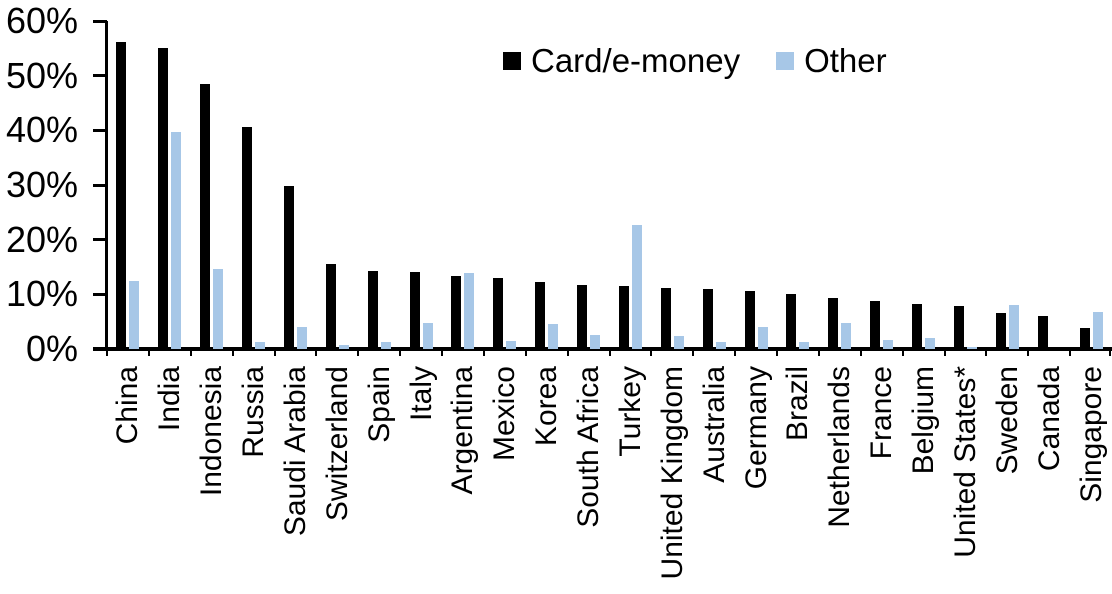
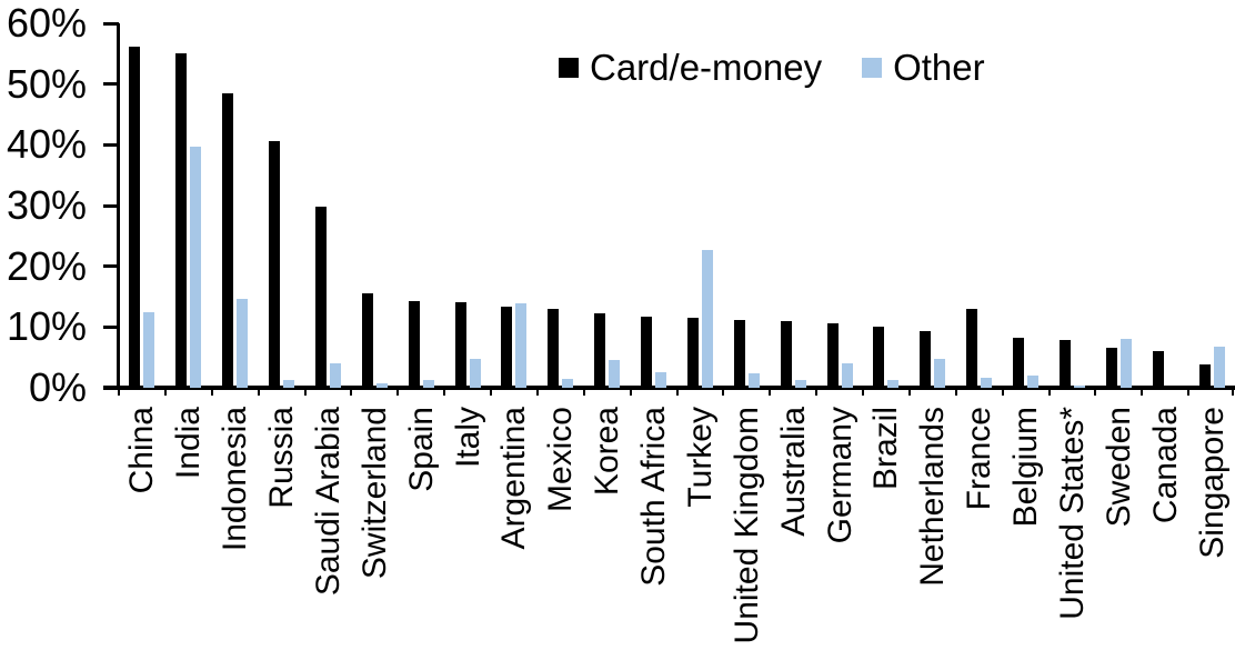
Card/e-money/France: 9% -> 13%
